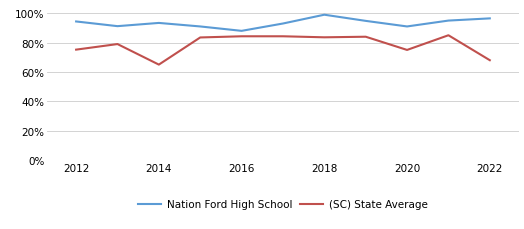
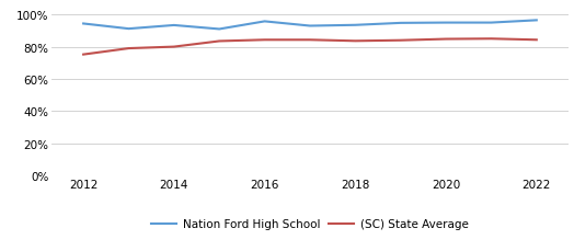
(SC) State Average/2014: 65% -> 80%
Nation Ford High School/2016: 88% -> 96%
Nation Ford High School/2018: 99% -> 94%
Nation Ford High School/2020: 91% -> 95%
(SC) State Average/2020: 75% -> 85%
(SC) State Average/2022: 68% -> 84%
